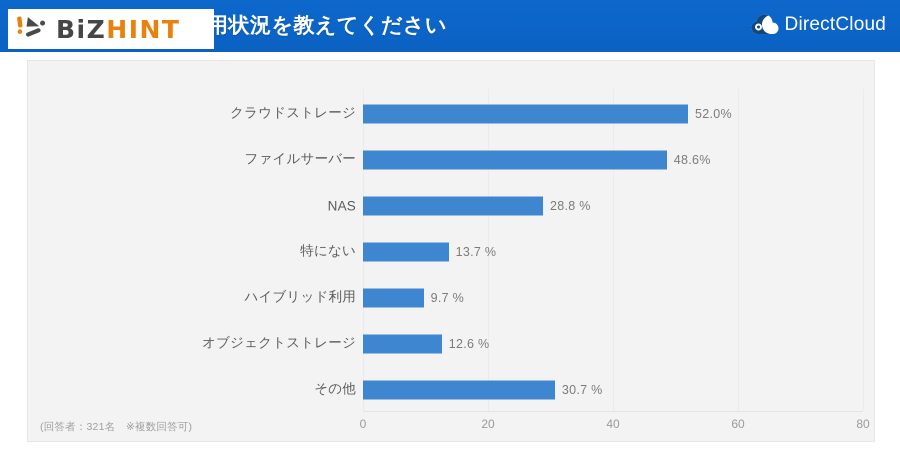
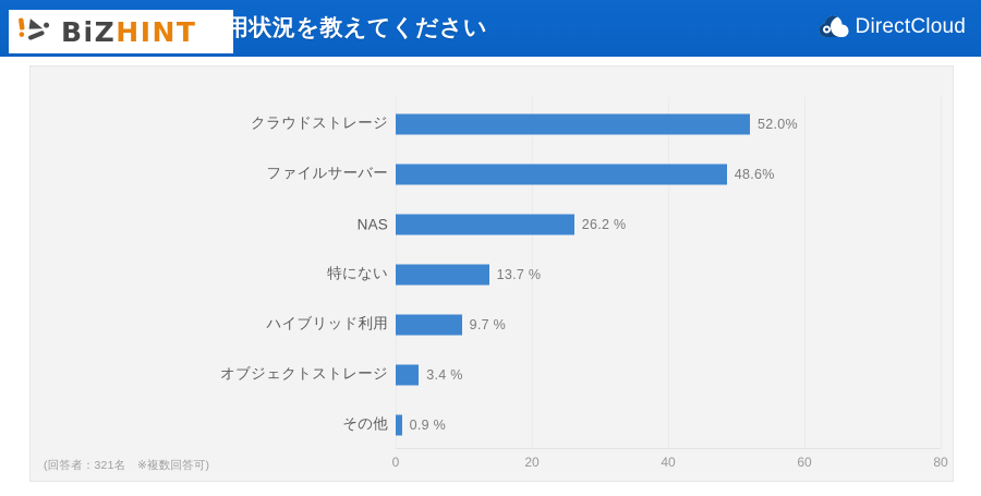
NAS: 28.8 -> 26.2
オブジェクトストレージ: 12.6 -> 3.4
その他: 30.7 -> 0.9
